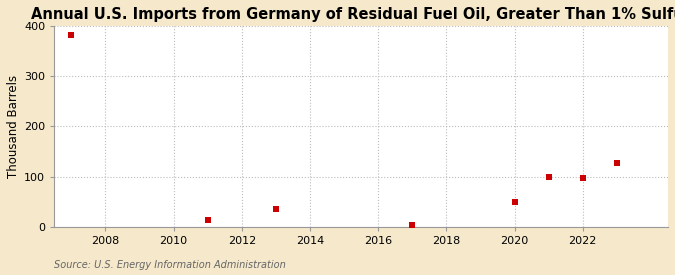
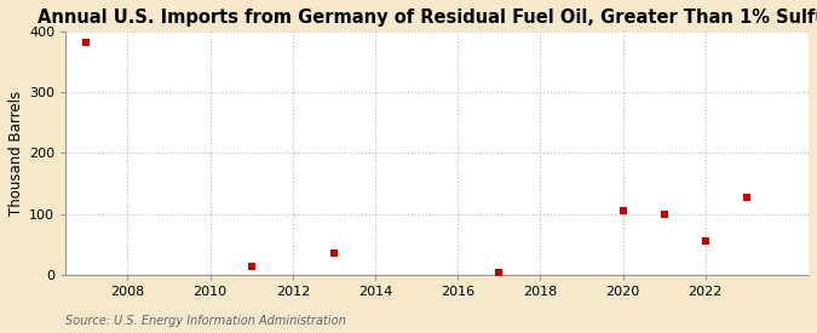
2020: 50 -> 105
2022: 98 -> 55
